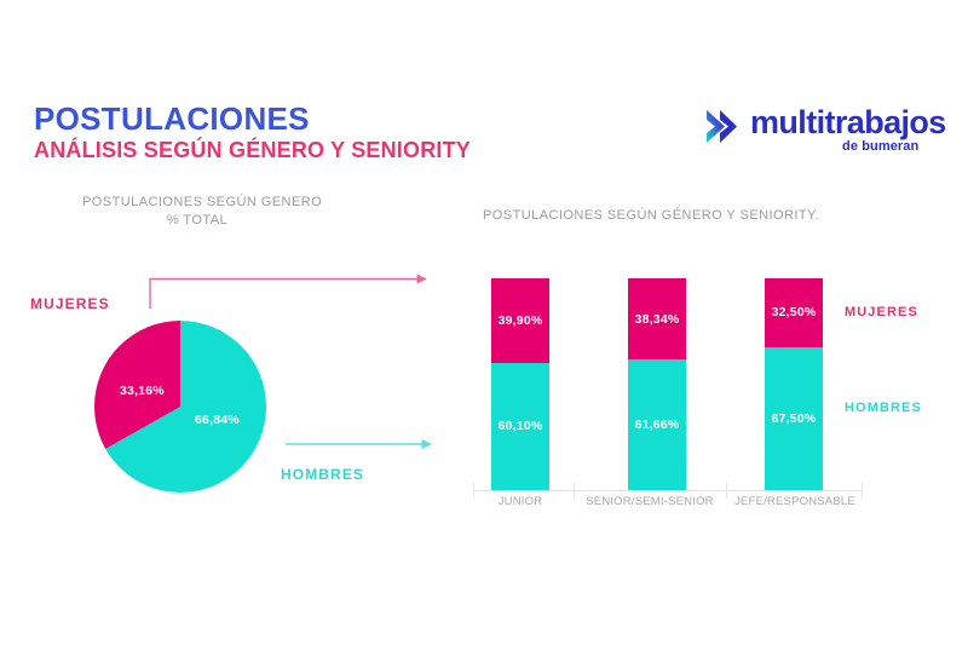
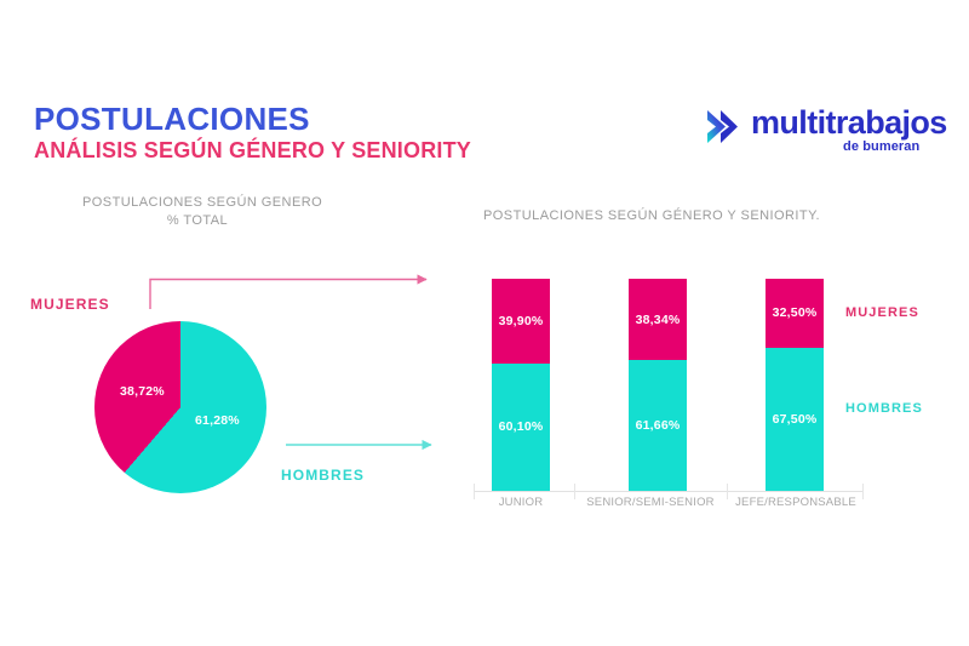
POSTULACIONES SEGÚN GENERO % TOTAL/HOMBRES: 66,84% -> 61,28%
POSTULACIONES SEGÚN GENERO % TOTAL/MUJERES: 33,16% -> 38,72%
